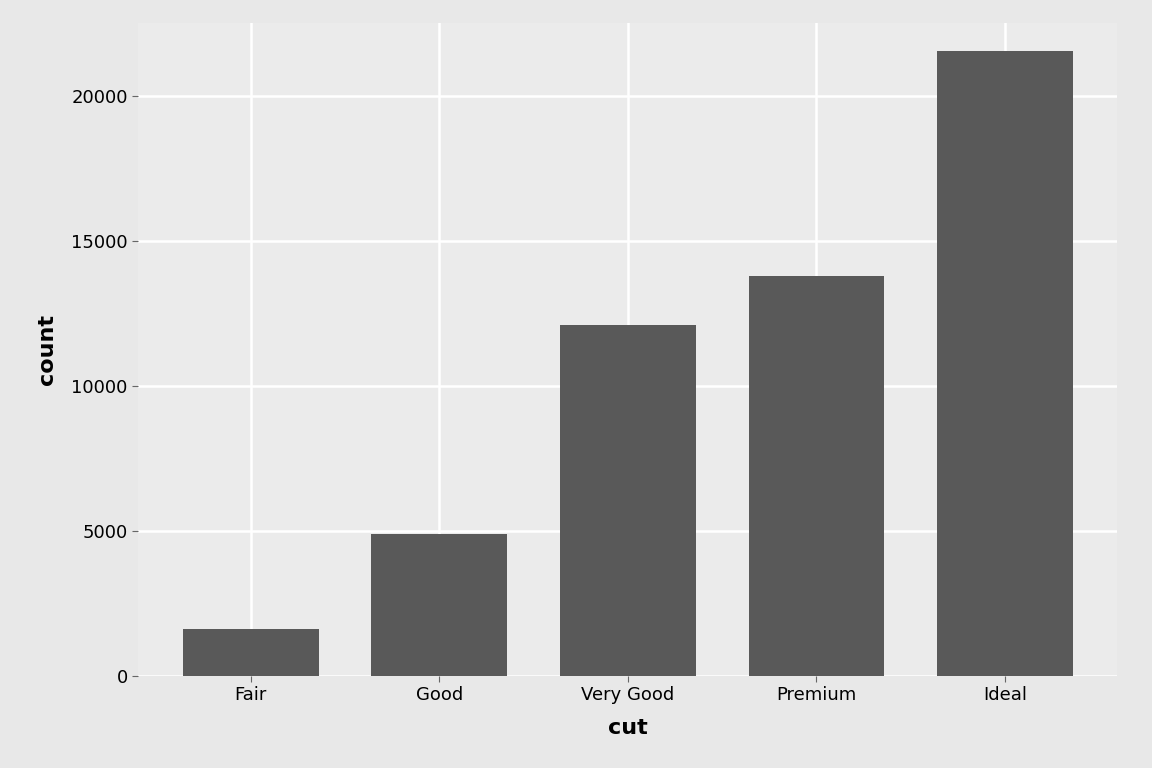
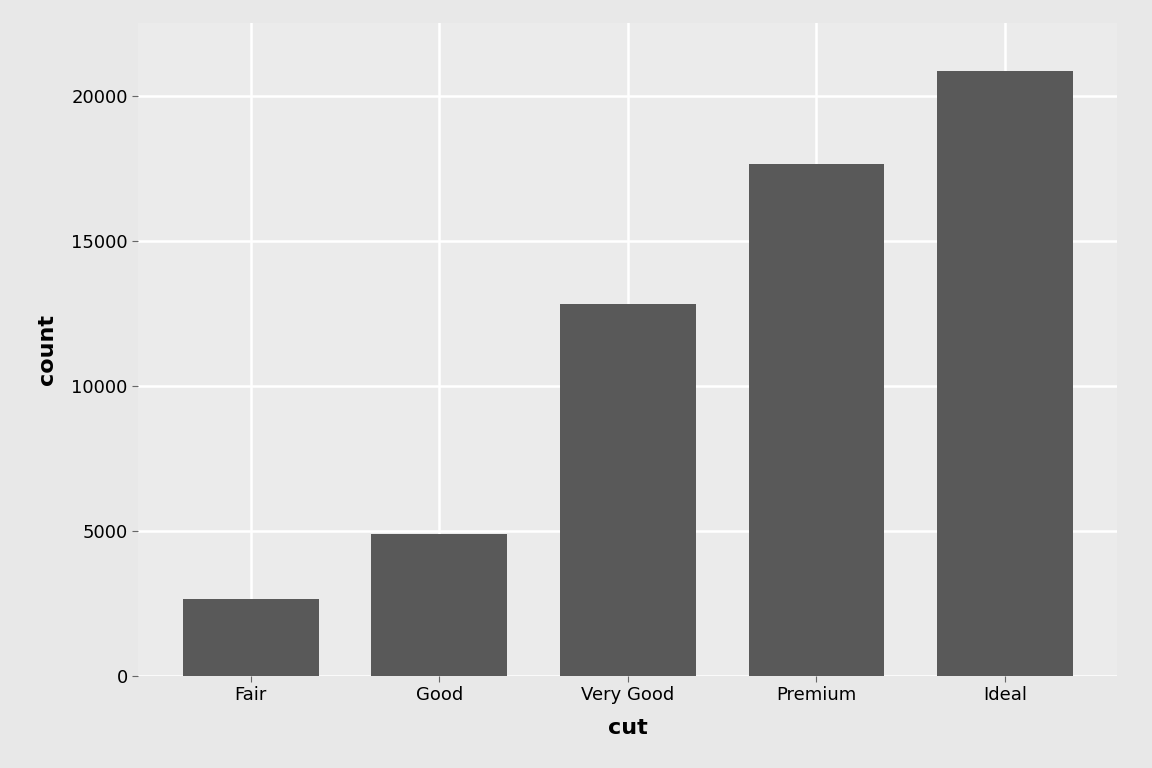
Fair: 1610 -> 2650
Very Good: 12080 -> 12800
Premium: 13790 -> 17650
Ideal: 21550 -> 20850
